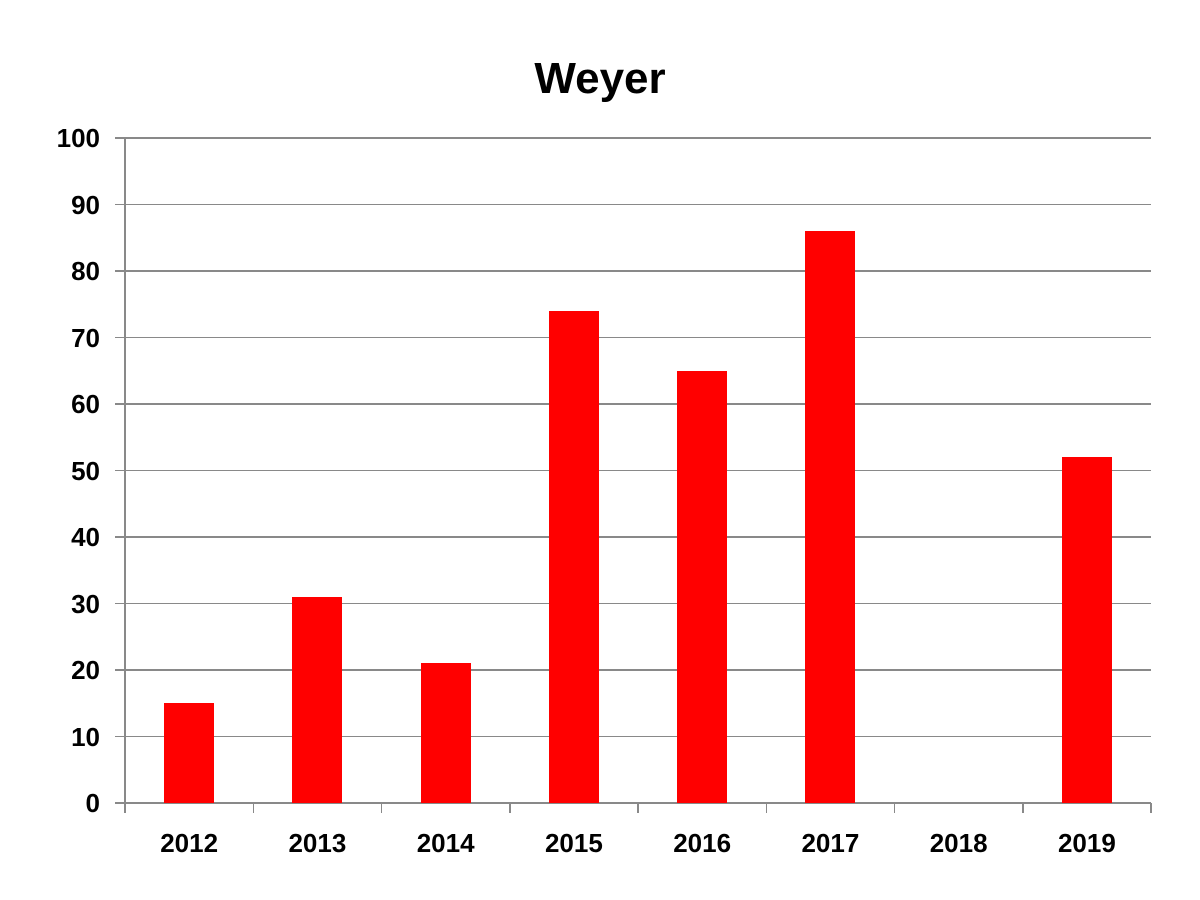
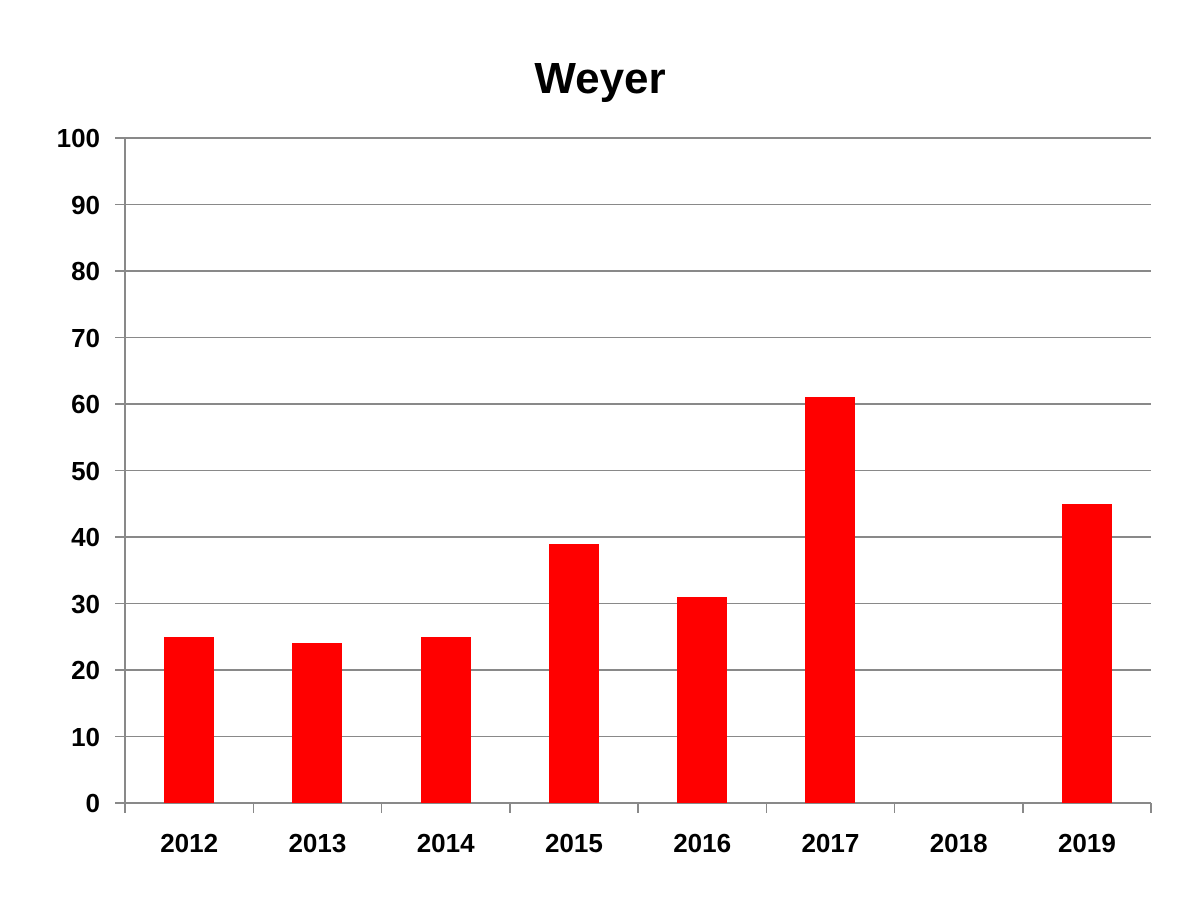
2012: 15 -> 25
2013: 31 -> 24
2014: 21 -> 25
2015: 74 -> 39
2016: 65 -> 31
2017: 86 -> 61
2019: 52 -> 45
